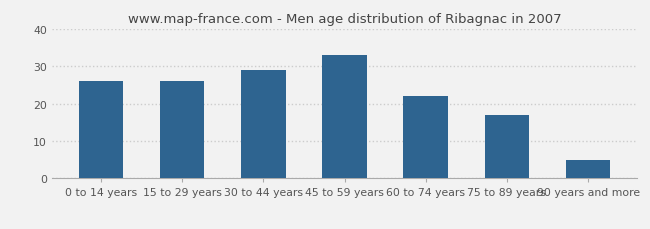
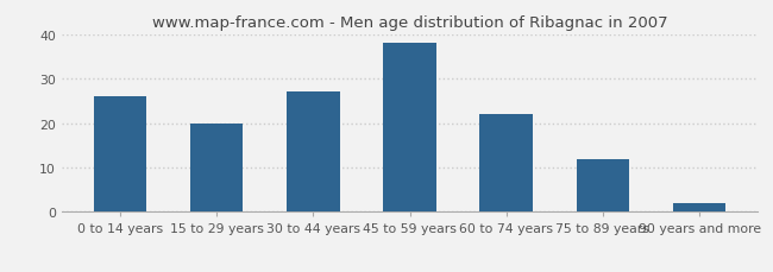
15 to 29 years: 26 -> 20
30 to 44 years: 29 -> 27
45 to 59 years: 33 -> 38
75 to 89 years: 17 -> 12
90 years and more: 5 -> 2
